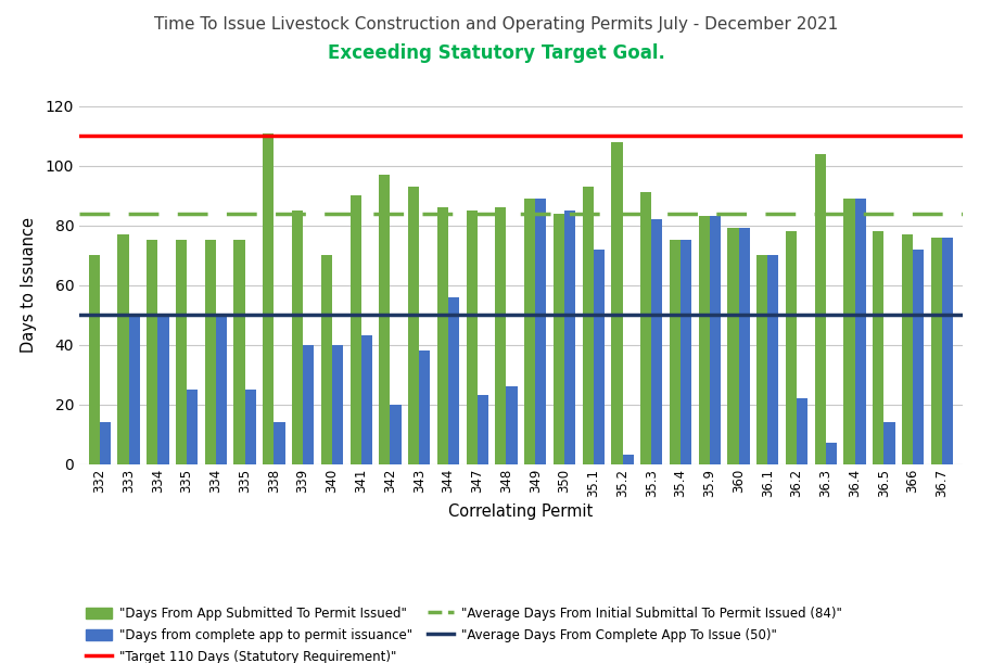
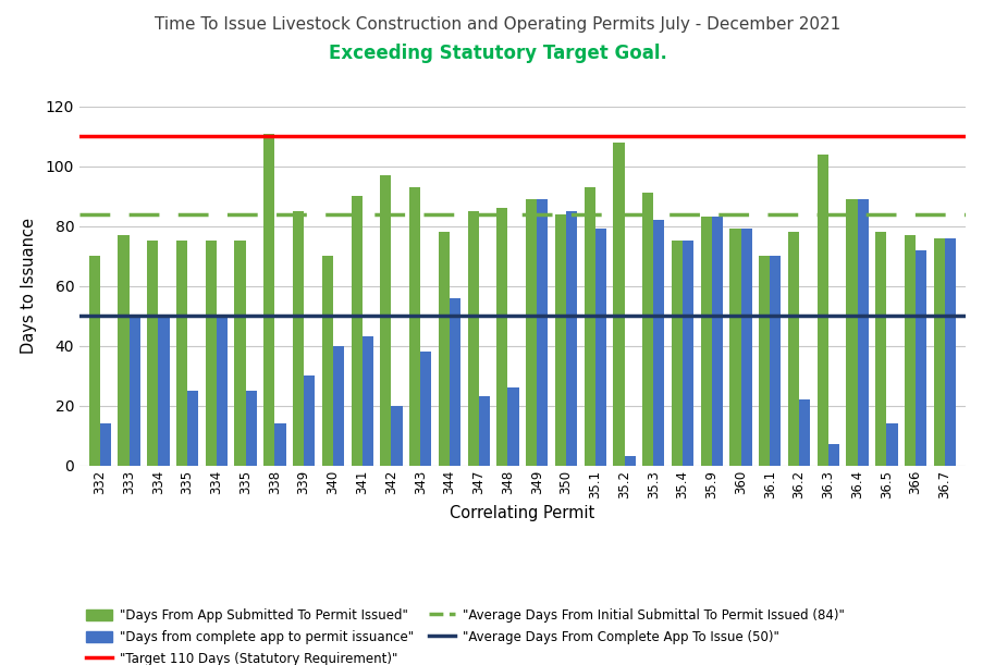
"Days from complete app to permit issuance"/339: 40 -> 30
"Days From App Submitted To Permit Issued"/344: 86 -> 78
"Days from complete app to permit issuance"/35.1: 72 -> 79
